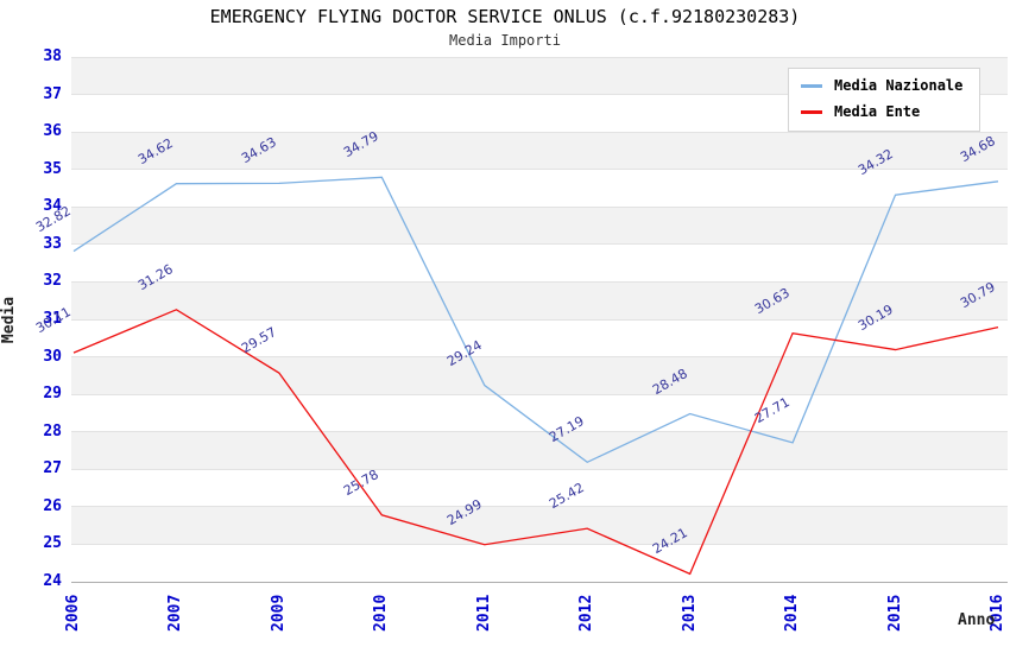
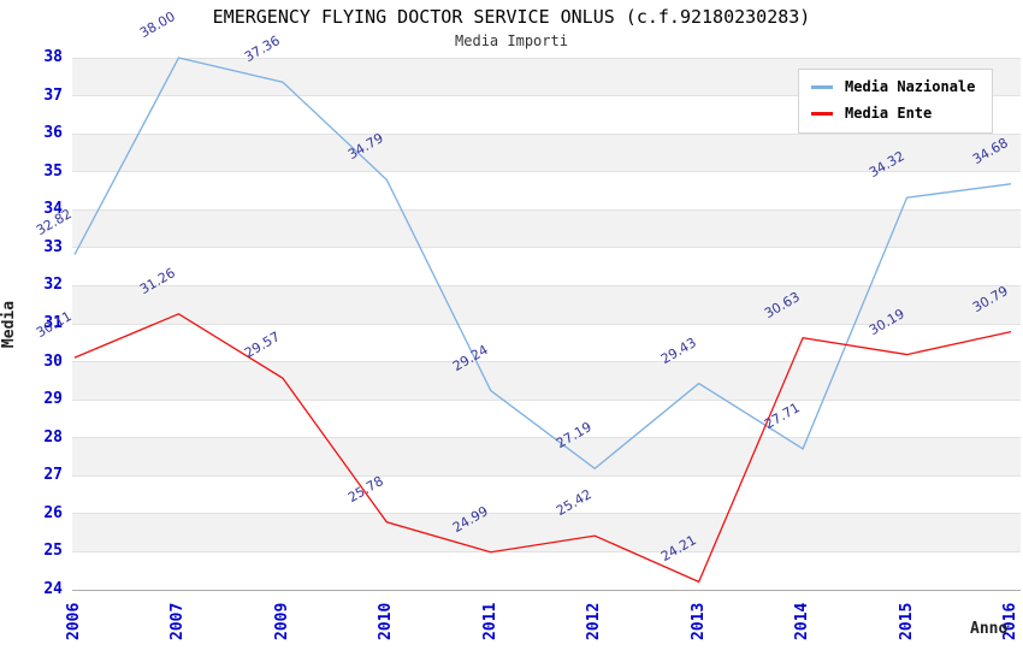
Media Nazionale/2007: 34.62 -> 38.00
Media Nazionale/2009: 34.63 -> 37.36
Media Nazionale/2013: 28.48 -> 29.43
